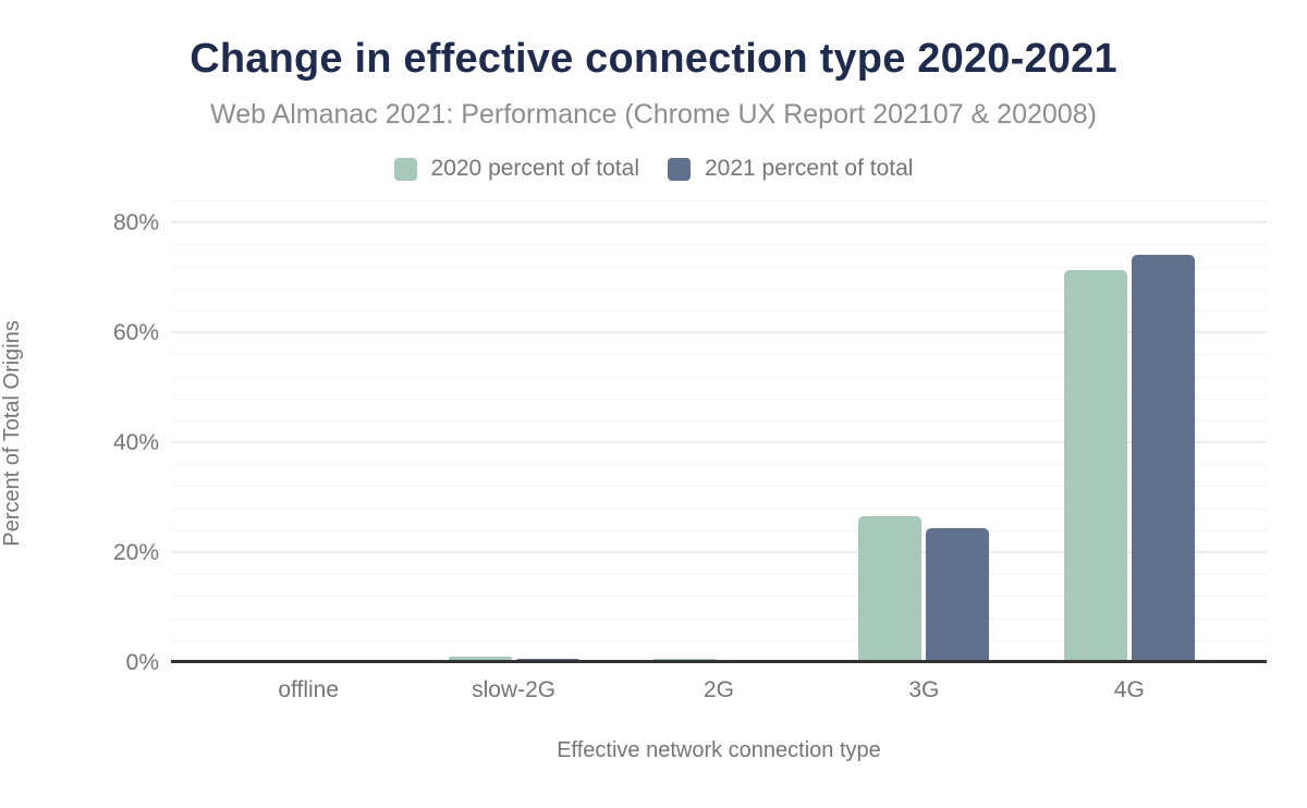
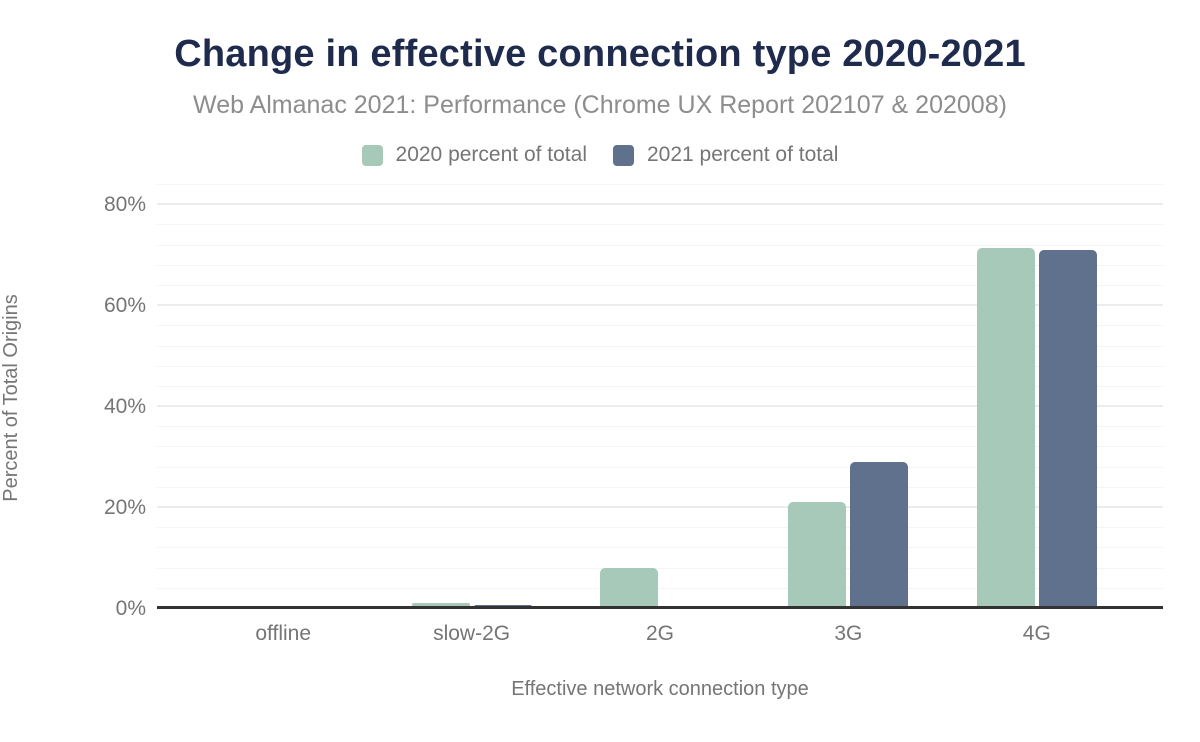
2020 percent of total/2G: 1% -> 8%
2020 percent of total/3G: 26% -> 21%
2021 percent of total/3G: 24% -> 29%
2021 percent of total/4G: 74% -> 71%
